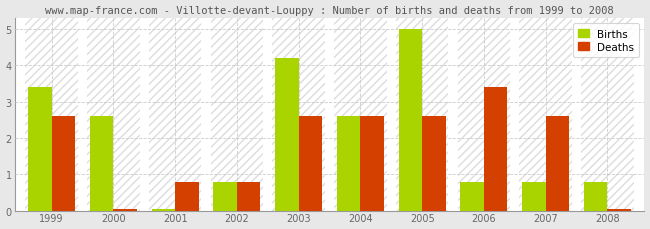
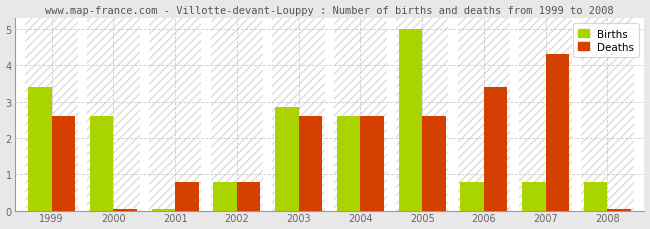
Births/2003: 4.20 -> 2.85
Deaths/2007: 2.60 -> 4.30
